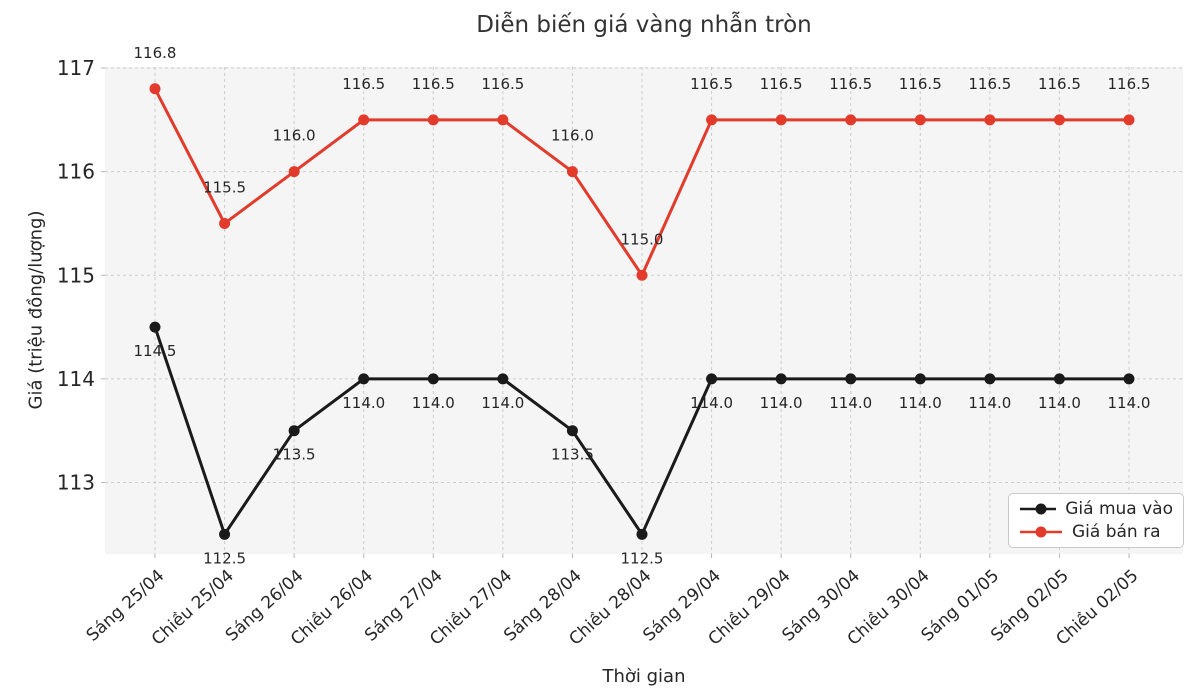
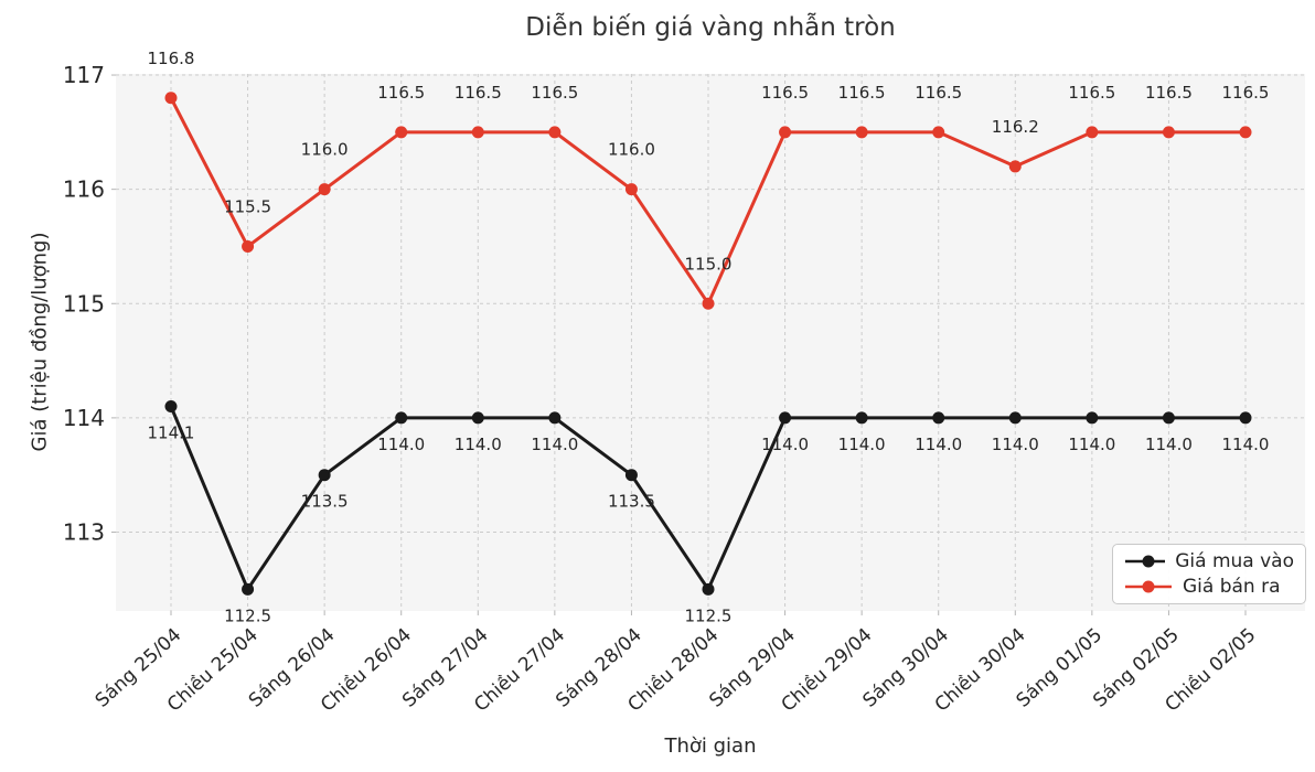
Giá mua vào/Sáng 25/04: 114.5 -> 114.1
Giá bán ra/Chiều 30/04: 116.5 -> 116.2
